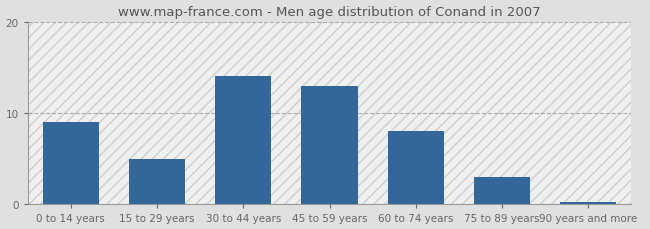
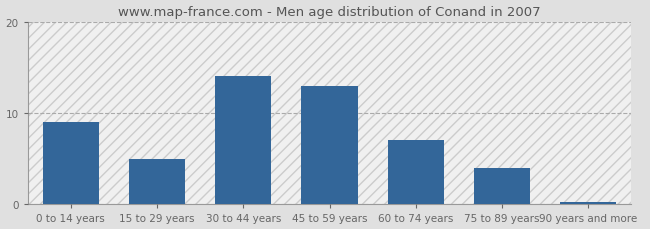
60 to 74 years: 8.0 -> 7.0
75 to 89 years: 3.0 -> 4.0
